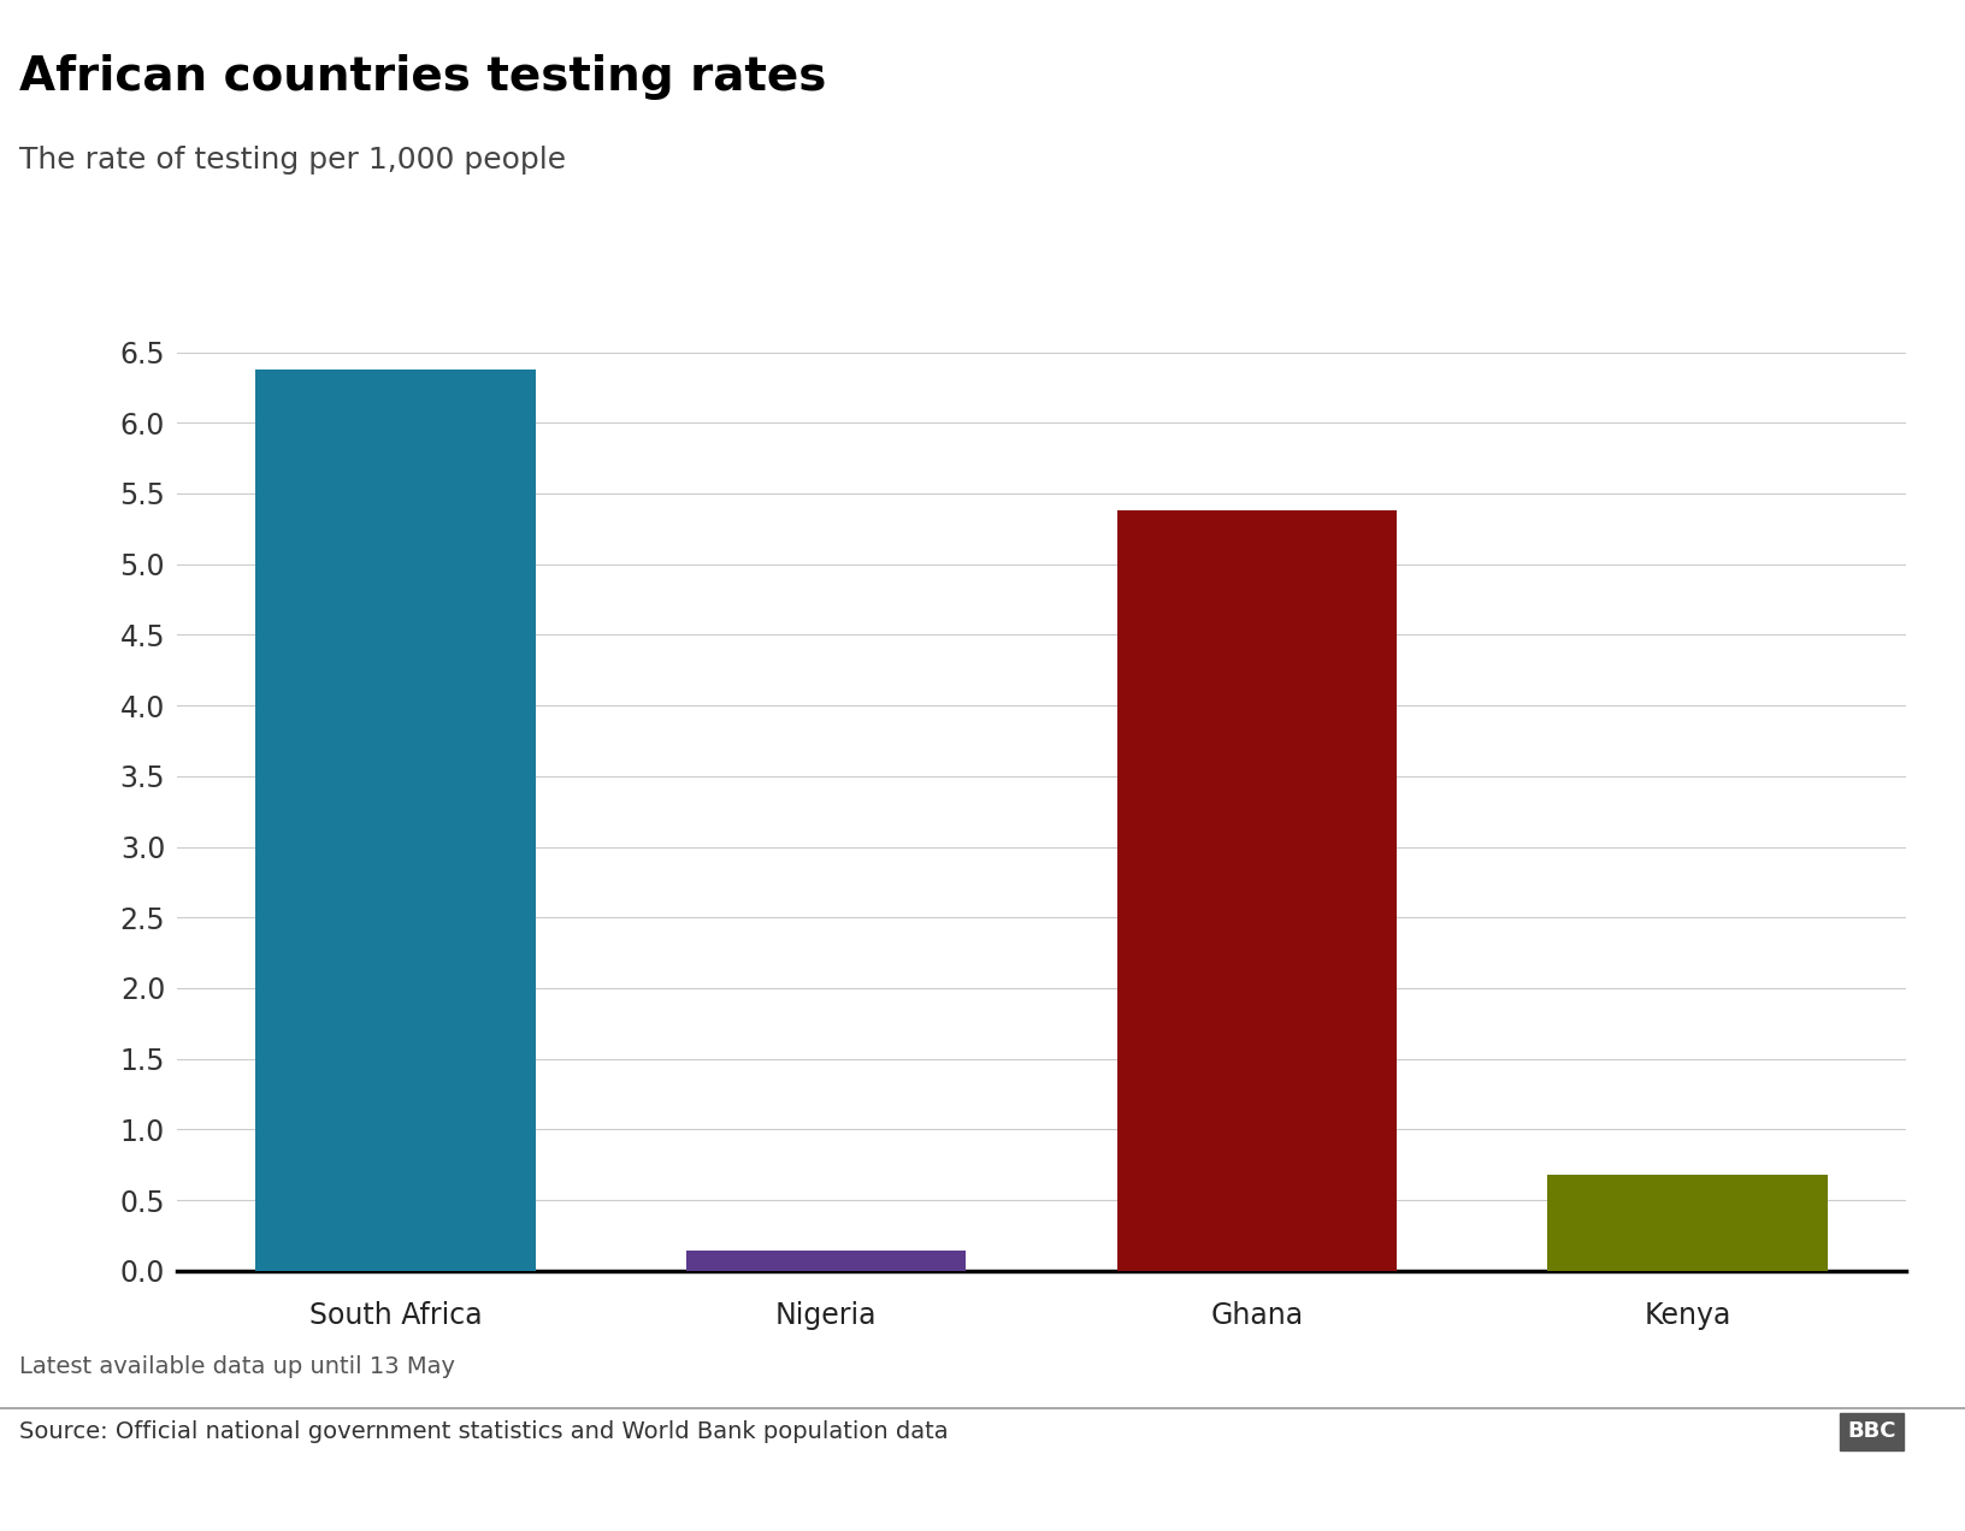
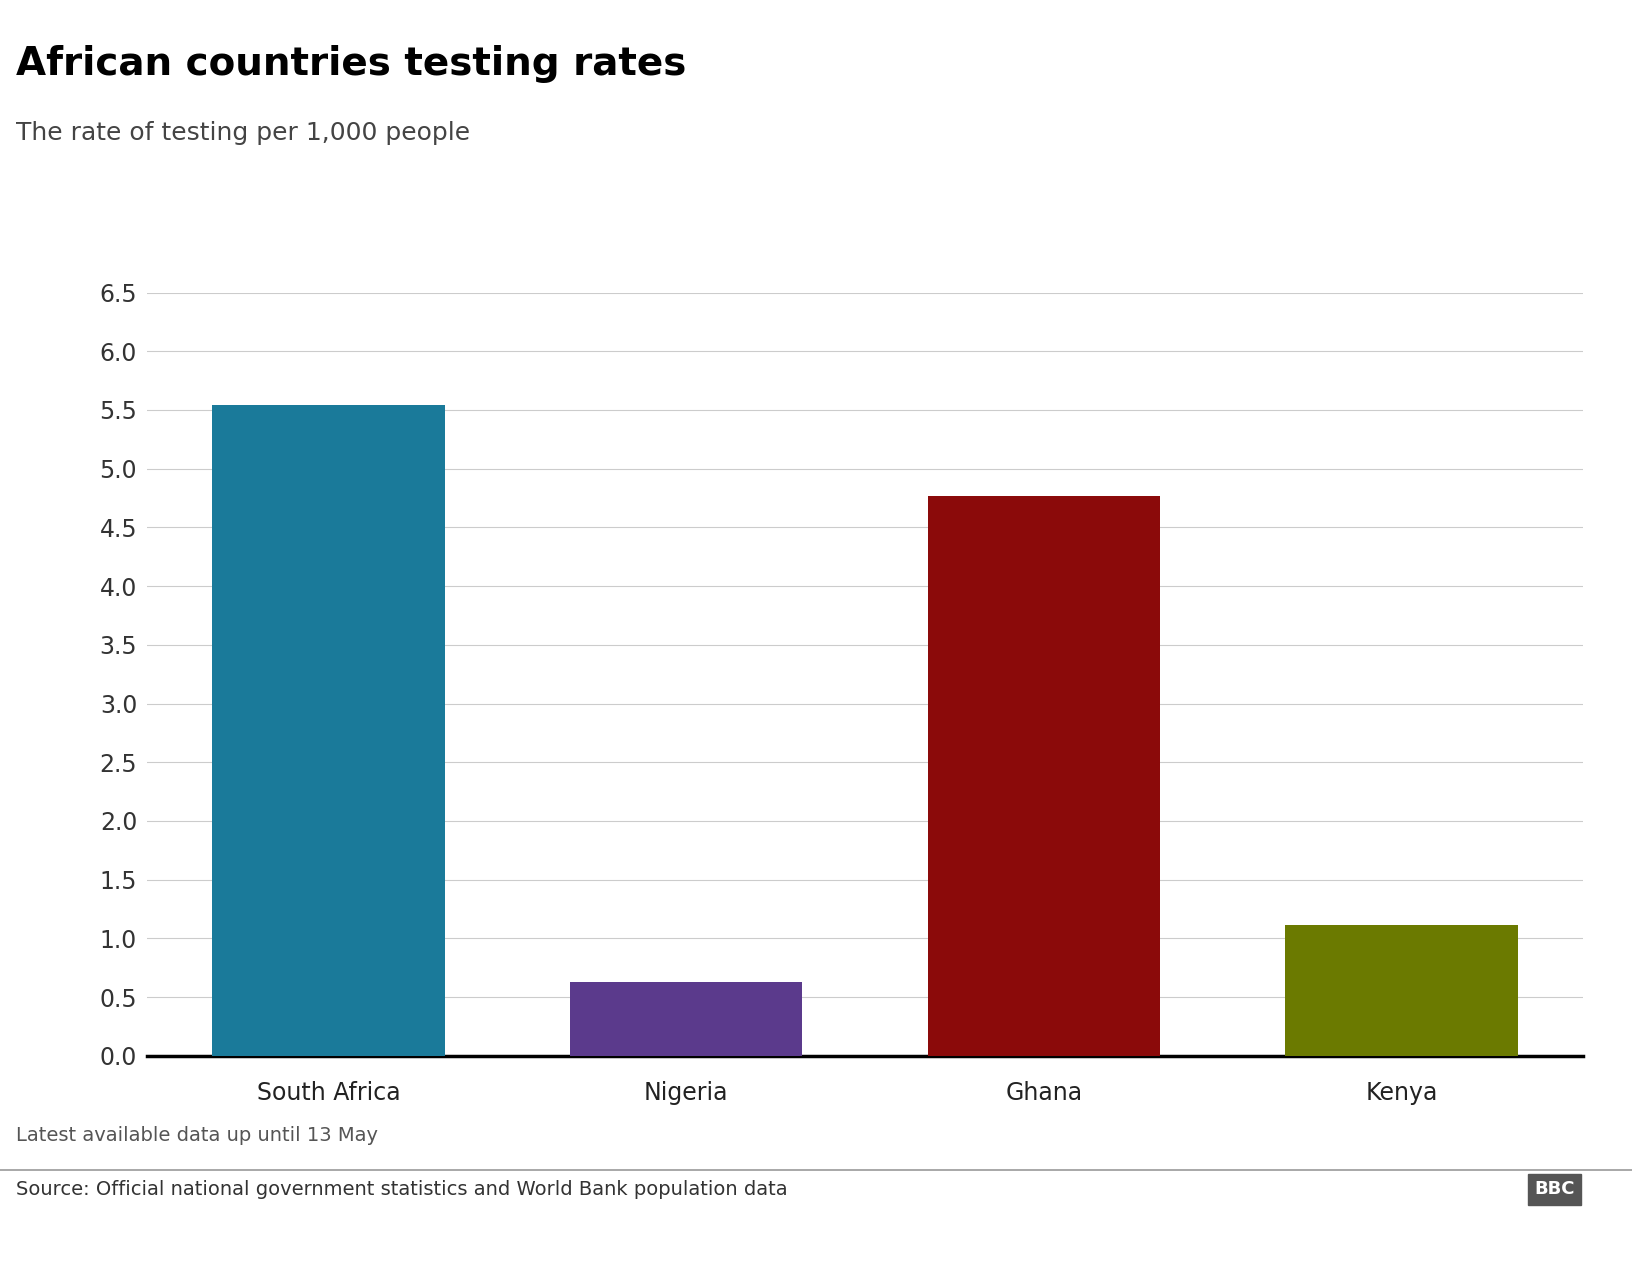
South Africa: 6.38 -> 5.54
Nigeria: 0.14 -> 0.63
Ghana: 5.38 -> 4.77
Kenya: 0.68 -> 1.11
